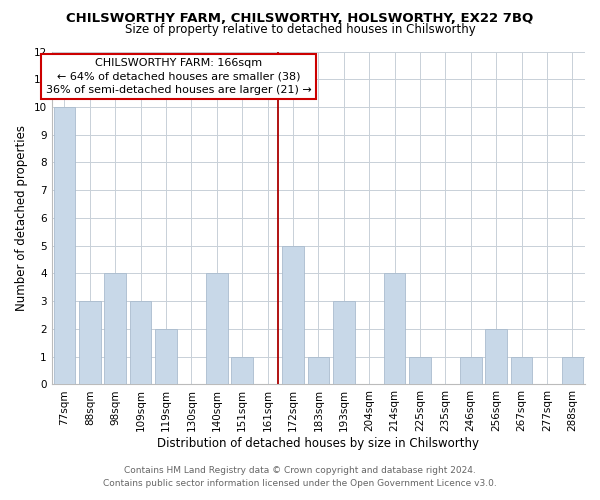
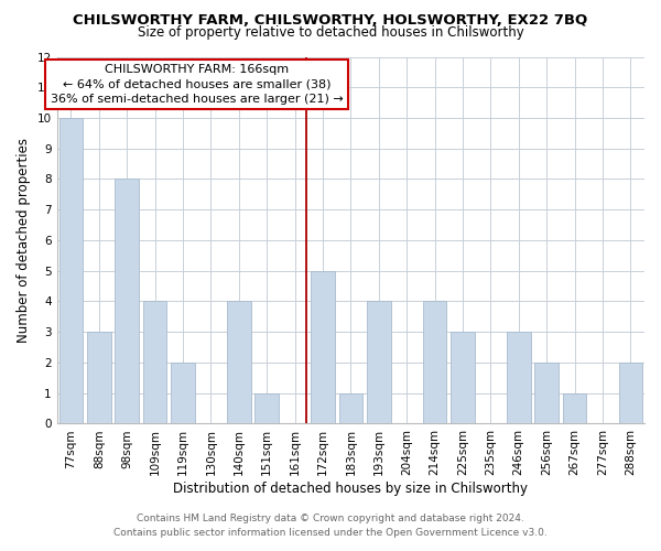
98sqm: 4 -> 8
109sqm: 3 -> 4
193sqm: 3 -> 4
225sqm: 1 -> 3
246sqm: 1 -> 3
288sqm: 1 -> 2
